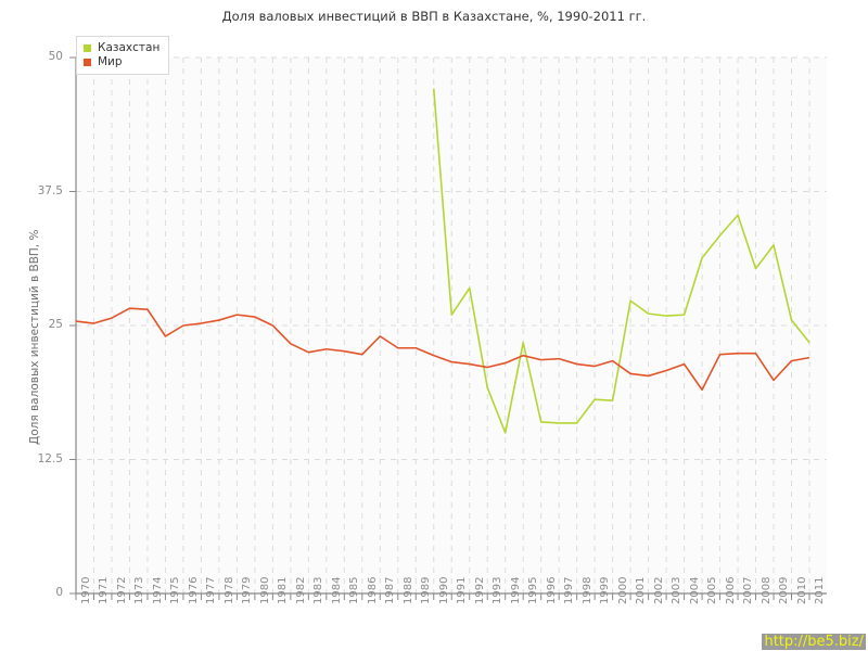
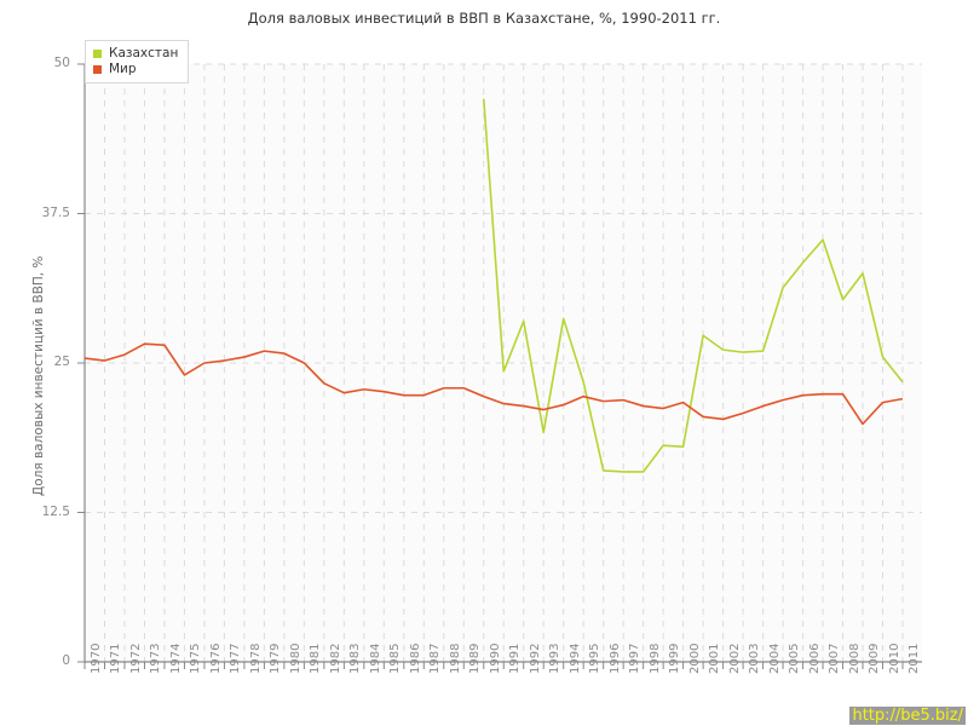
Мир/1987: 24 -> 22
Казахстан/1991: 26 -> 24
Казахстан/1994: 15 -> 29
Мир/2005: 19 -> 22
